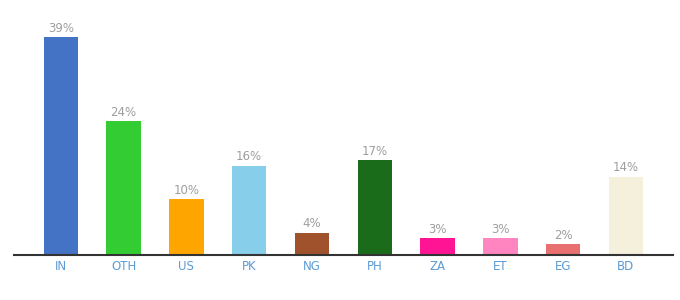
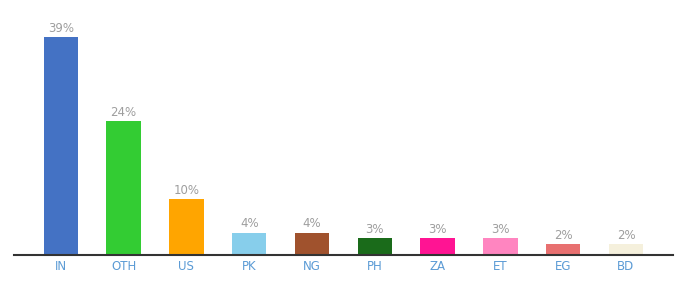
PK: 16% -> 4%
PH: 17% -> 3%
BD: 14% -> 2%
